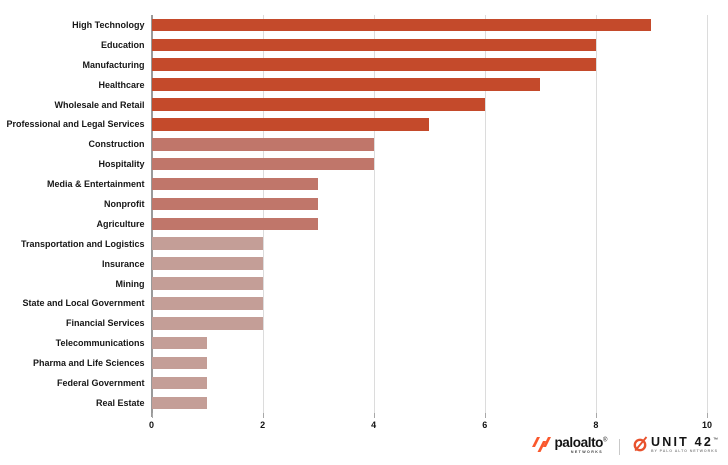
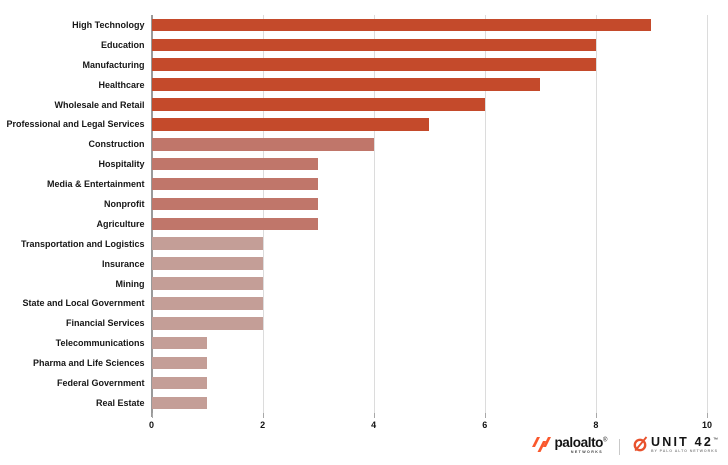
Hospitality: 4 -> 3
